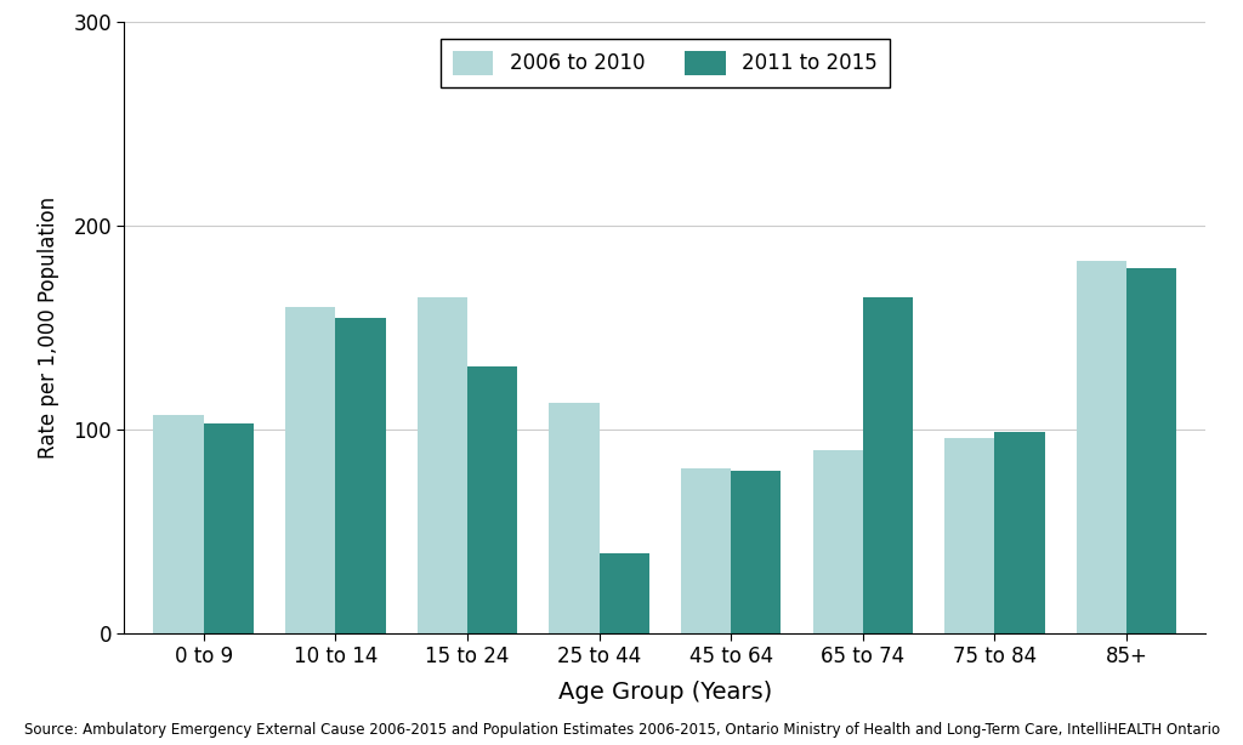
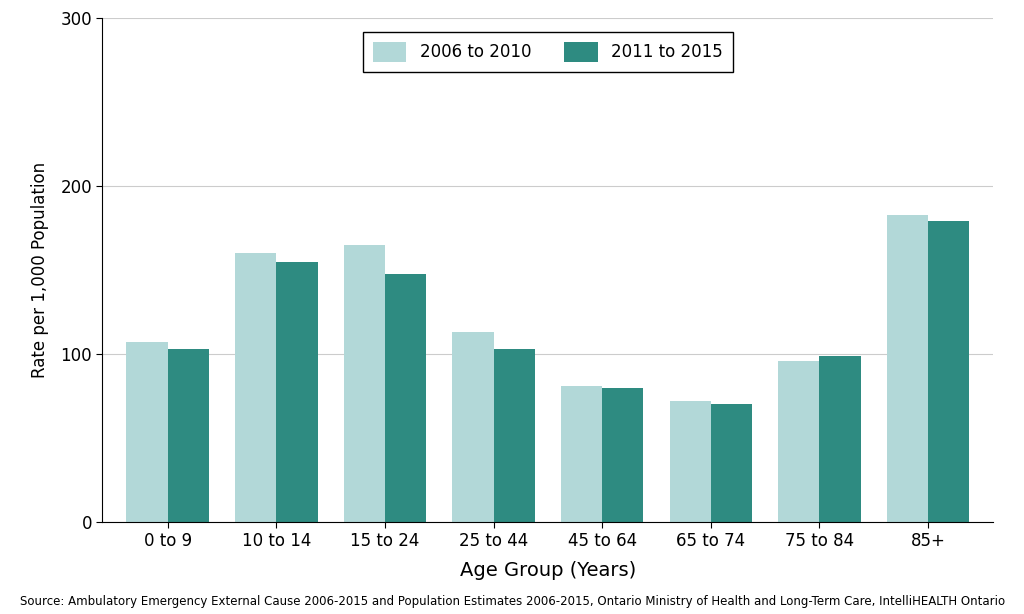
2011 to 2015/15 to 24: 131 -> 148
2011 to 2015/25 to 44: 39 -> 103
2006 to 2010/65 to 74: 90 -> 72
2011 to 2015/65 to 74: 165 -> 70
